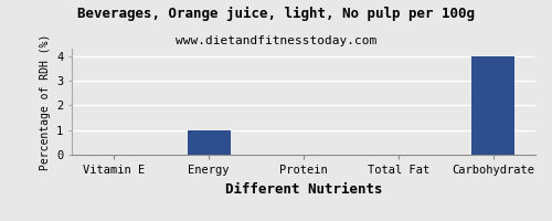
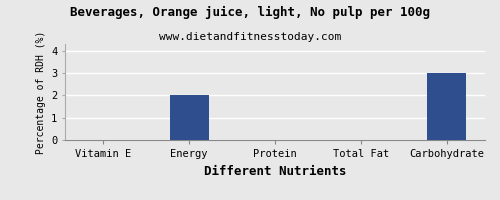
Energy: 1 -> 2
Carbohydrate: 4 -> 3
